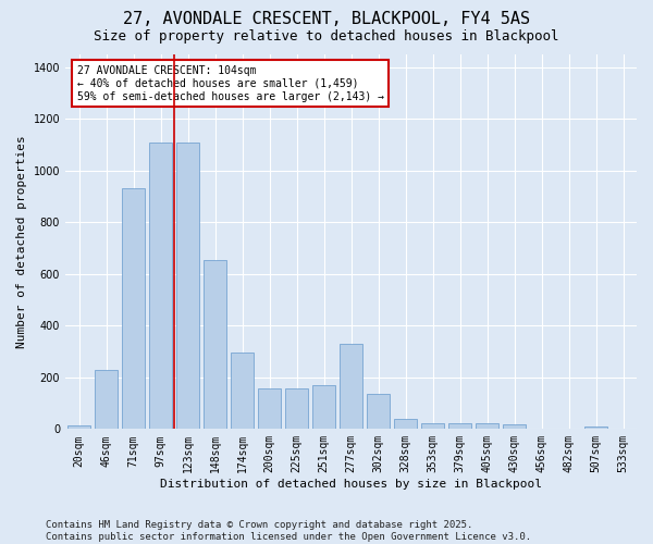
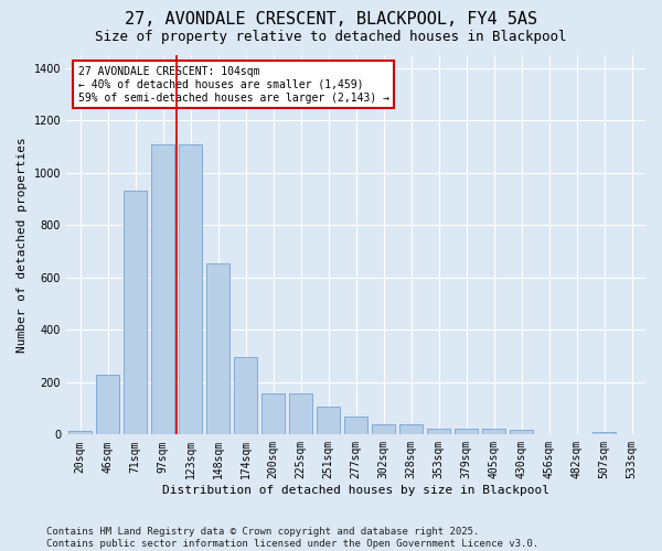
251sqm: 170 -> 105
277sqm: 330 -> 68
302sqm: 135 -> 38
